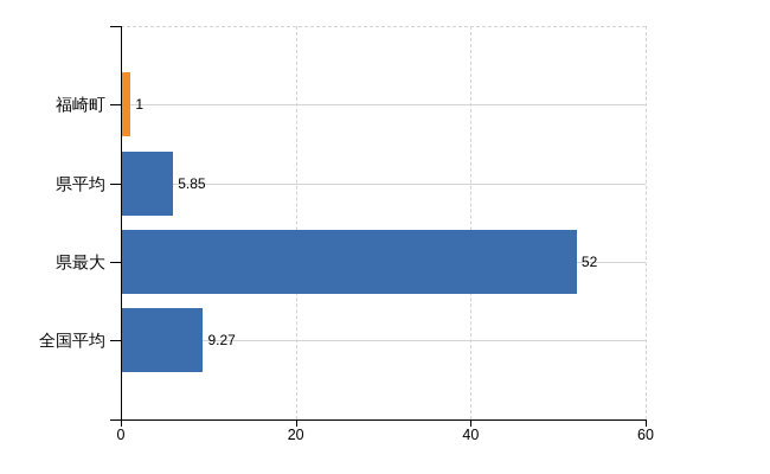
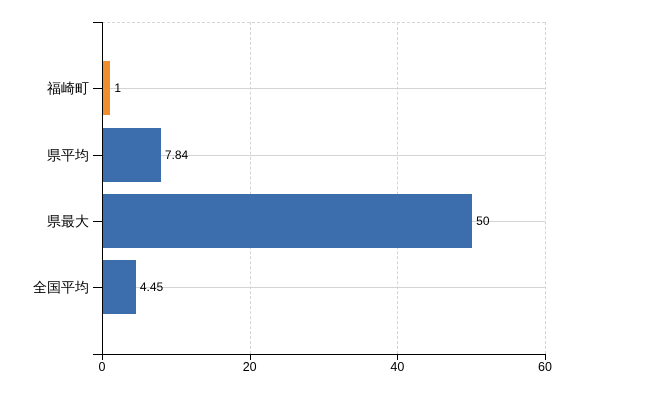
県平均: 5.85 -> 7.84
県最大: 52 -> 50
全国平均: 9.27 -> 4.45
